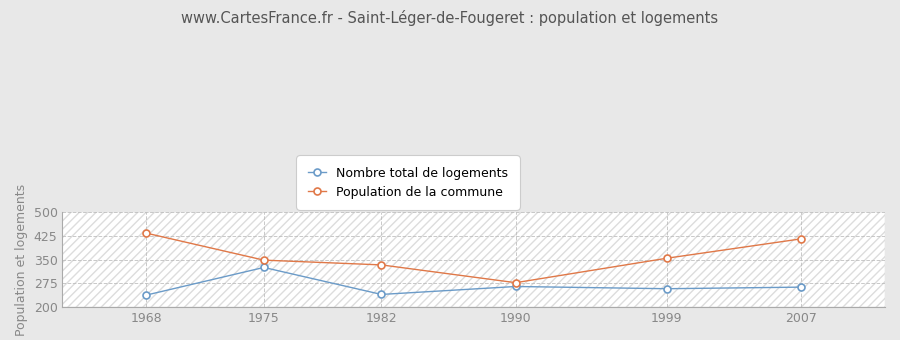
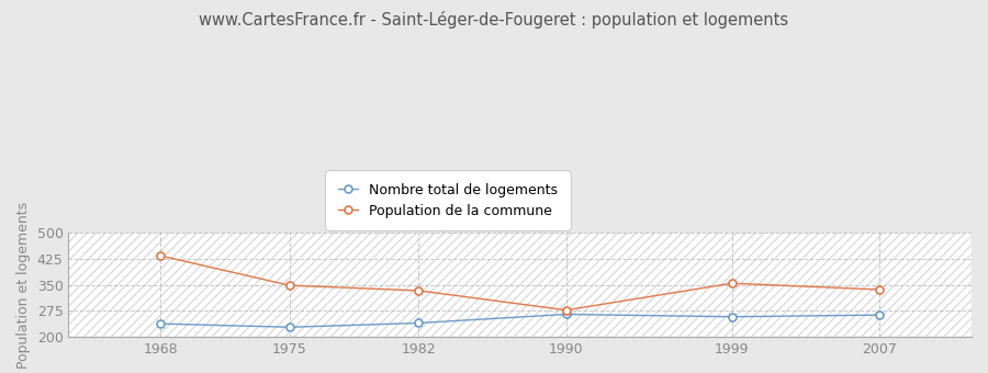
Nombre total de logements/1975: 325 -> 228
Population de la commune/2007: 415 -> 336
